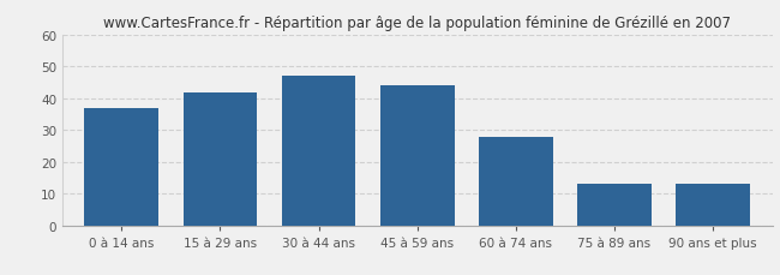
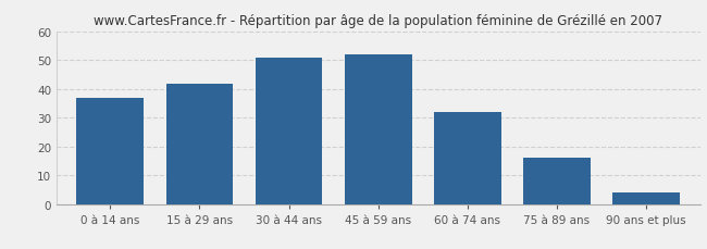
30 à 44 ans: 47 -> 51
45 à 59 ans: 44 -> 52
60 à 74 ans: 28 -> 32
75 à 89 ans: 13 -> 16
90 ans et plus: 13 -> 4
